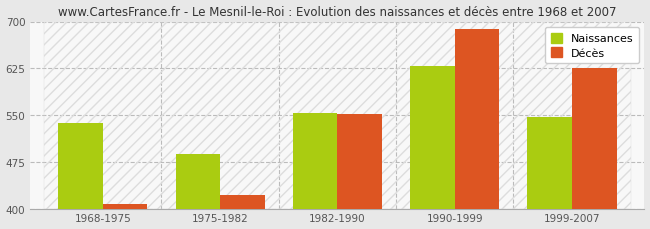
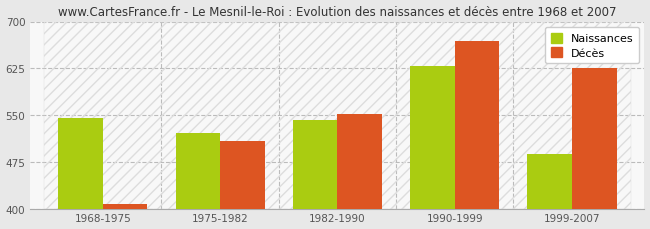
Naissances/1968-1975: 537 -> 546
Naissances/1975-1982: 487 -> 522
Décès/1975-1982: 422 -> 508
Naissances/1982-1990: 554 -> 542
Décès/1990-1999: 688 -> 668
Naissances/1999-2007: 547 -> 488
